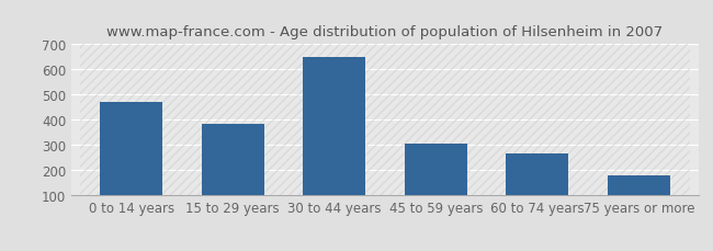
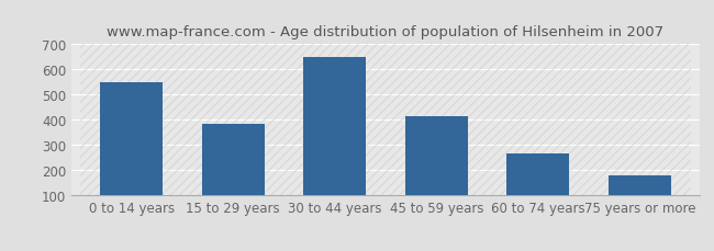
0 to 14 years: 470 -> 548
45 to 59 years: 305 -> 415
